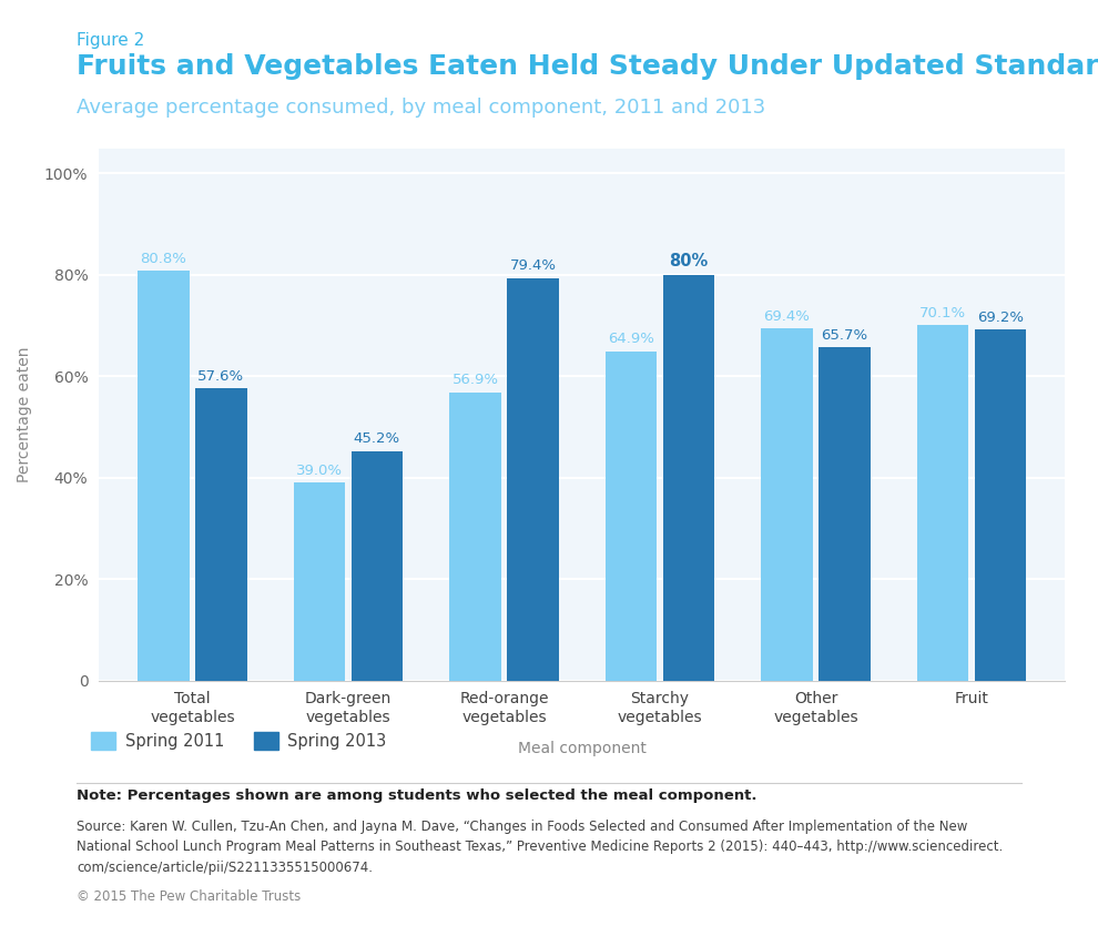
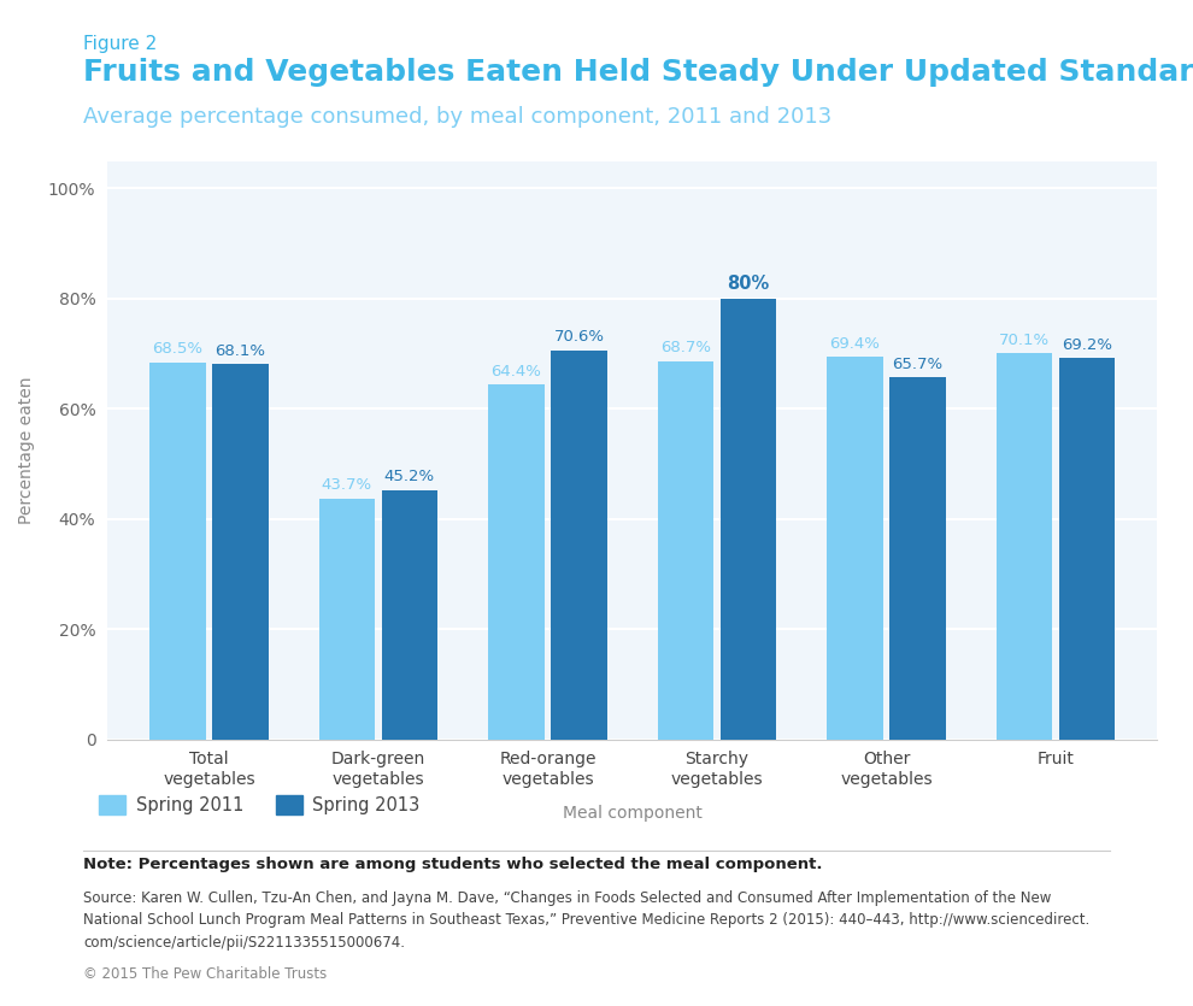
Spring 2011/Total vegetables: 80.8% -> 68.5%
Spring 2013/Total vegetables: 57.6% -> 68.1%
Spring 2011/Dark-green vegetables: 39.0% -> 43.7%
Spring 2011/Red-orange vegetables: 56.9% -> 64.4%
Spring 2013/Red-orange vegetables: 79.4% -> 70.6%
Spring 2011/Starchy vegetables: 64.9% -> 68.7%
